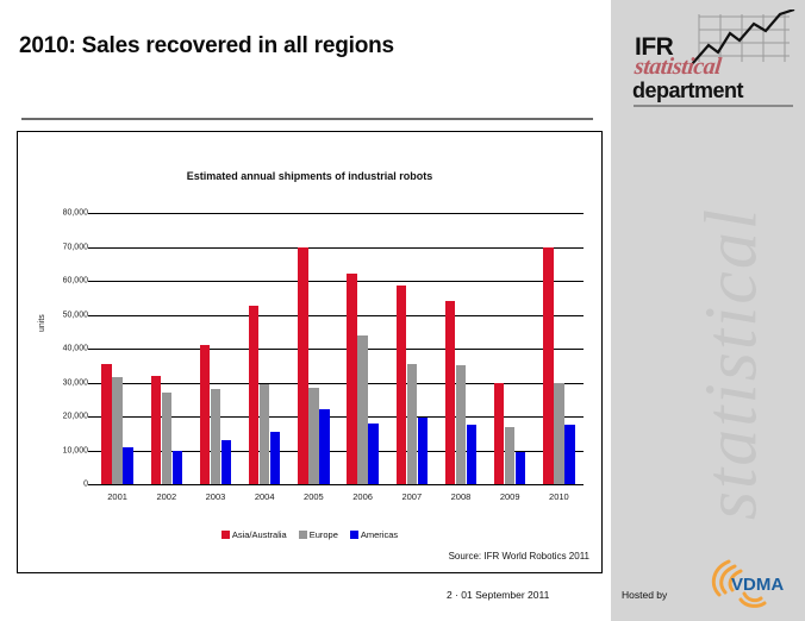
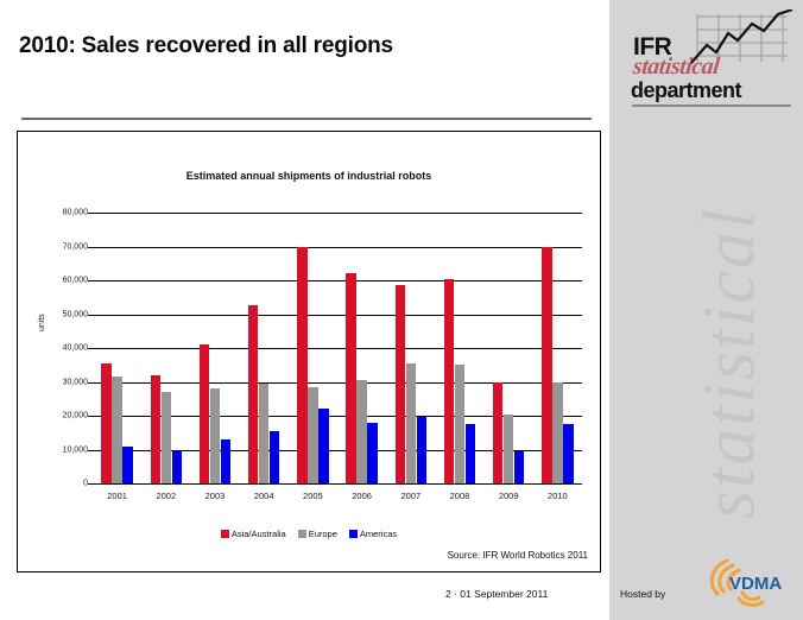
Europe/2006: 44000 -> 30000
Asia/Australia/2008: 54000 -> 60000
Europe/2009: 17000 -> 20000
